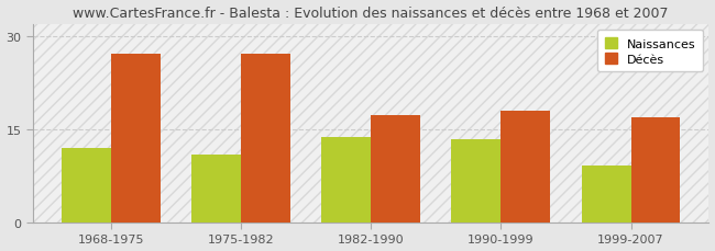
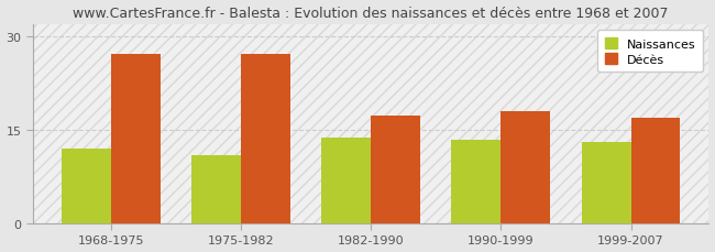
Naissances/1999-2007: 9.2 -> 13.0
